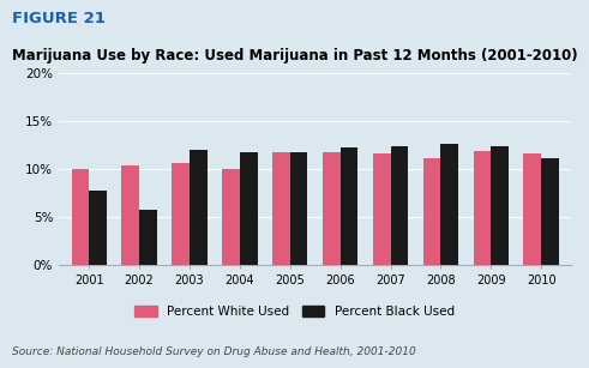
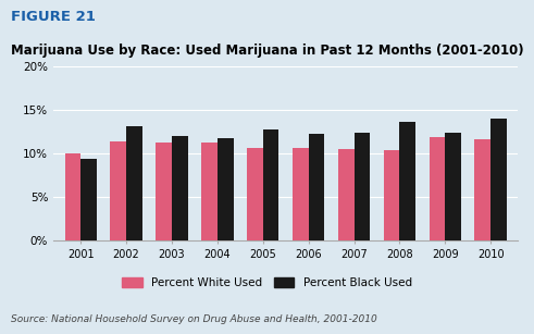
Percent Black Used/2001: 7.8% -> 9.4%
Percent White Used/2002: 10.4% -> 11.4%
Percent Black Used/2002: 5.8% -> 13.2%
Percent White Used/2003: 10.6% -> 11.3%
Percent White Used/2004: 10.0% -> 11.3%
Percent White Used/2005: 11.8% -> 10.6%
Percent Black Used/2005: 11.8% -> 12.8%
Percent White Used/2006: 11.8% -> 10.6%
Percent White Used/2007: 11.6% -> 10.5%
Percent White Used/2008: 11.2% -> 10.4%
Percent Black Used/2008: 12.6% -> 13.6%
Percent Black Used/2010: 11.2% -> 14.0%
